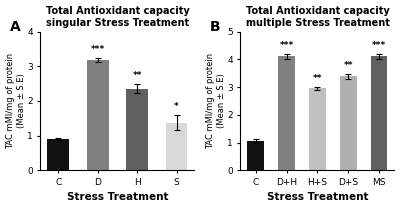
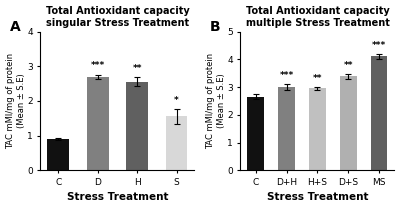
Total Antioxidant capacity singular Stress Treatment/D: 3.18 -> 2.70
Total Antioxidant capacity singular Stress Treatment/H: 2.35 -> 2.55
Total Antioxidant capacity singular Stress Treatment/S: 1.37 -> 1.55
Total Antioxidant capacity multiple Stress Treatment/C: 1.05 -> 2.65
Total Antioxidant capacity multiple Stress Treatment/D+H: 4.10 -> 3.00
